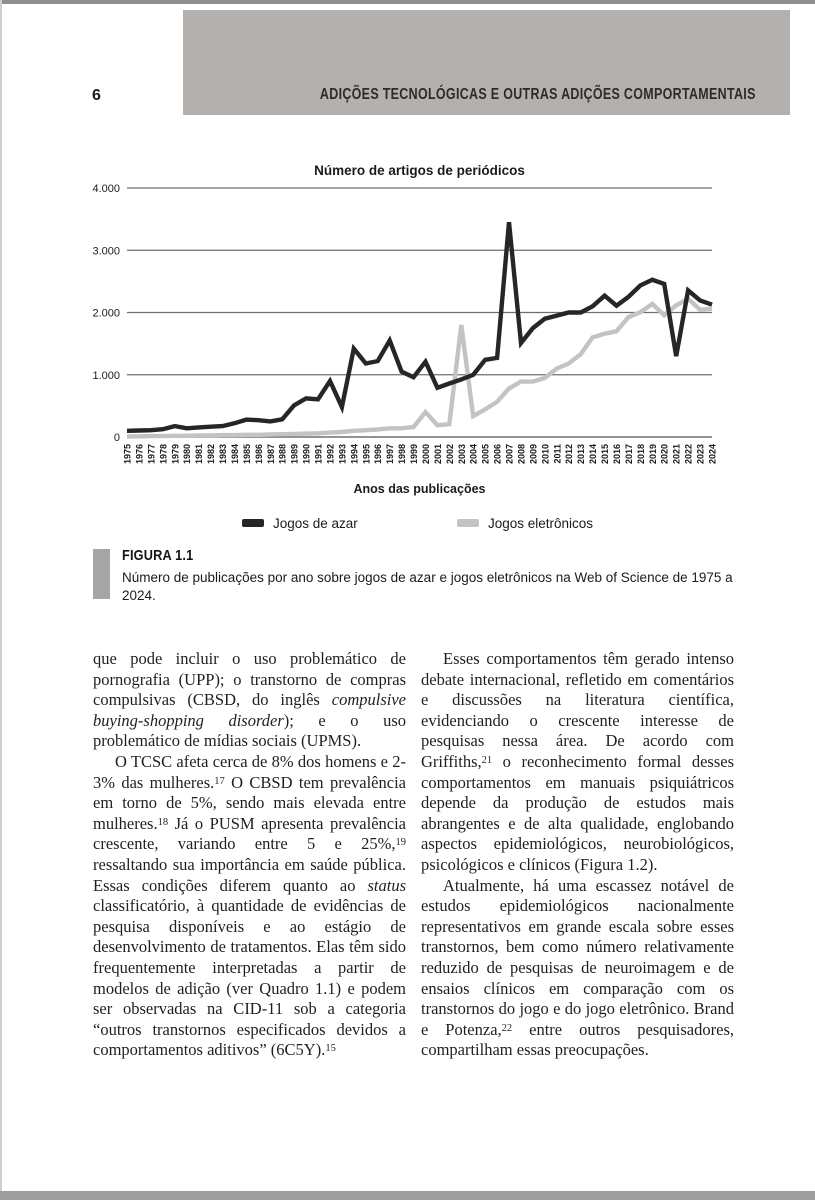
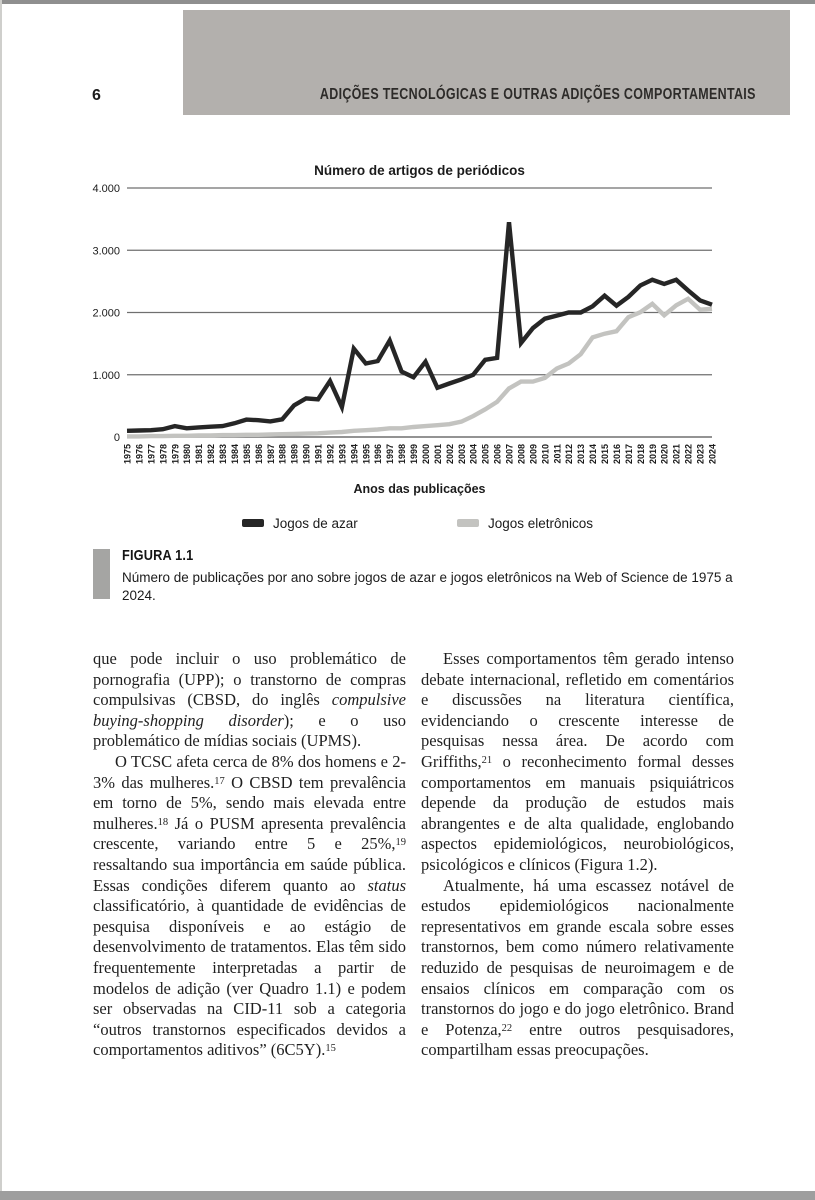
Jogos eletrônicos/2000: 400 -> 200
Jogos eletrônicos/2003: 1800 -> 200
Jogos de azar/2021: 1300 -> 2500
